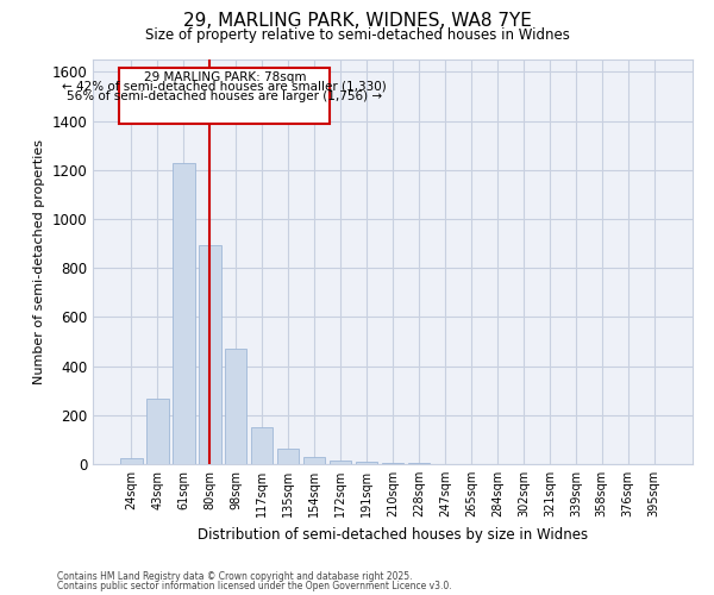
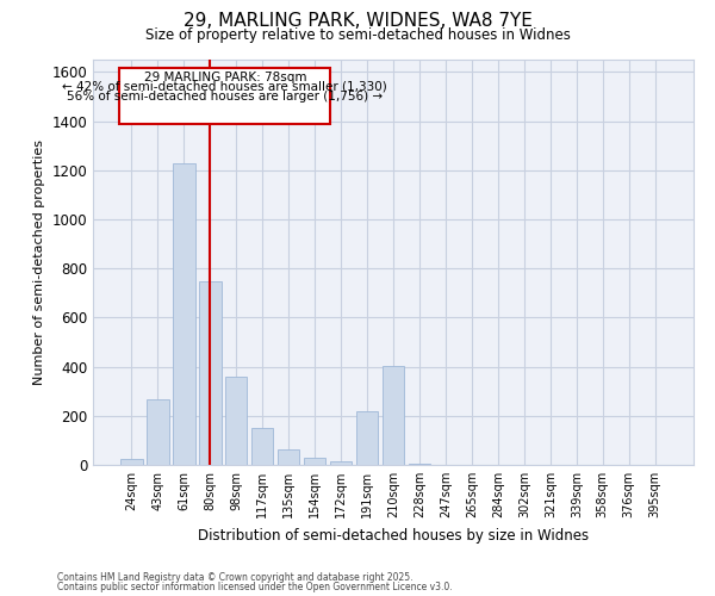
80sqm: 895 -> 745
98sqm: 470 -> 360
191sqm: 8 -> 220
210sqm: 5 -> 405
